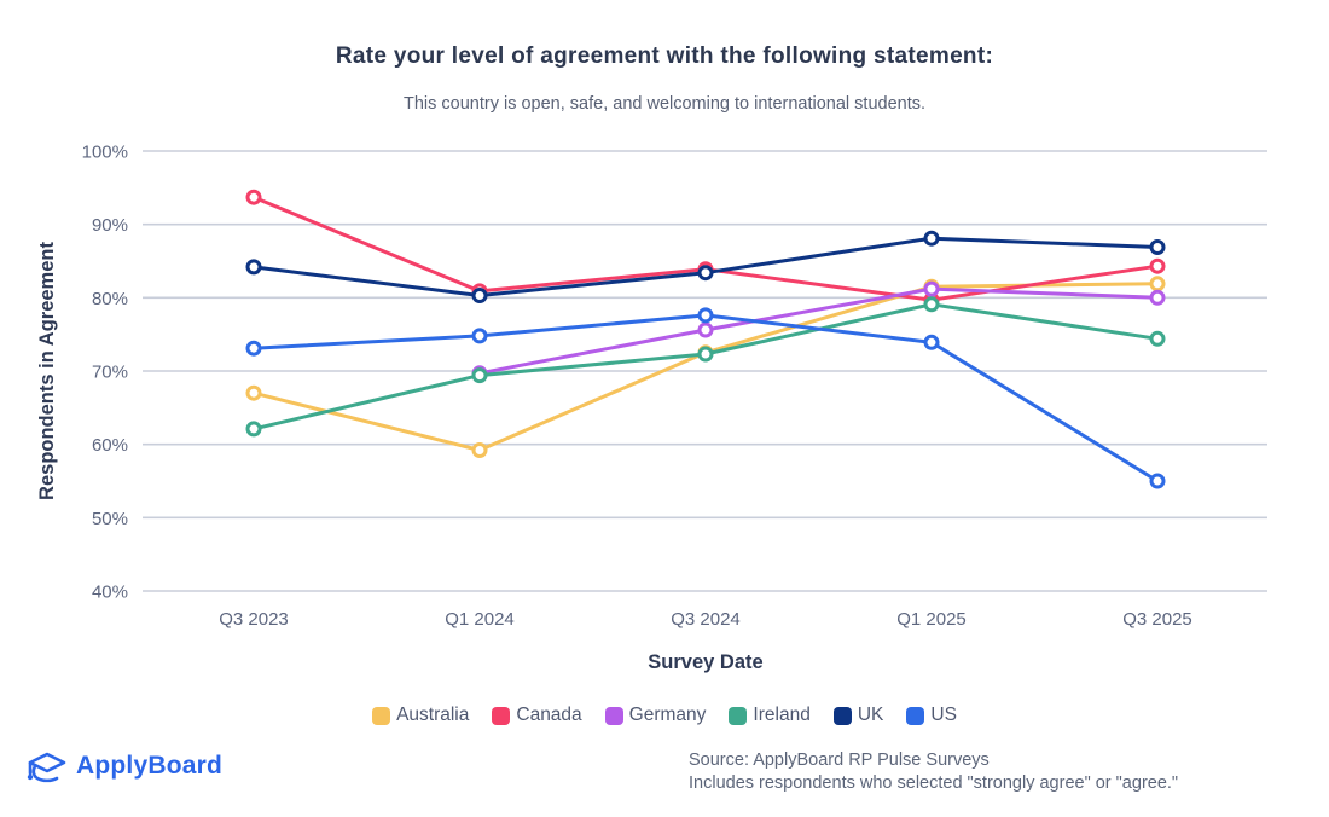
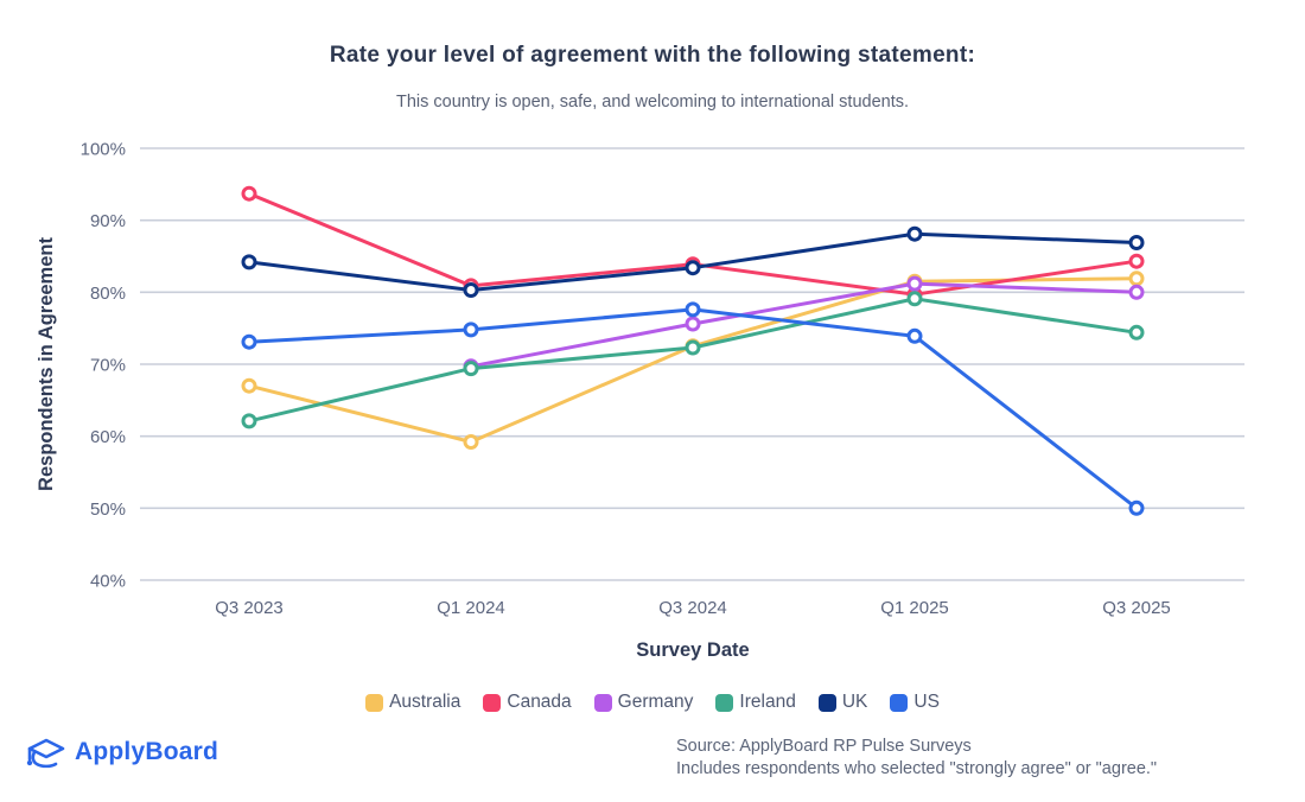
US/Q3 2025: 55% -> 50%
